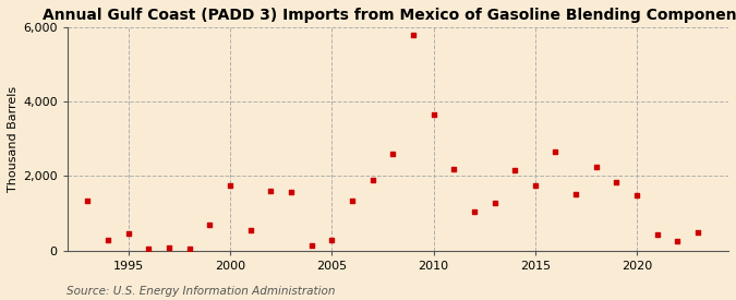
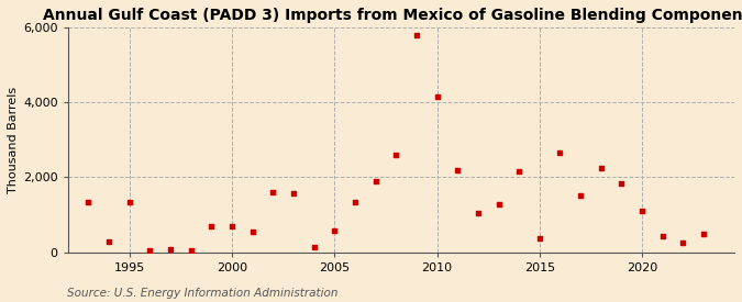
1995: 450 -> 1,350
2000: 1,750 -> 700
2005: 300 -> 580
2010: 3,650 -> 4,150
2015: 1,750 -> 380
2020: 1,500 -> 1,100
